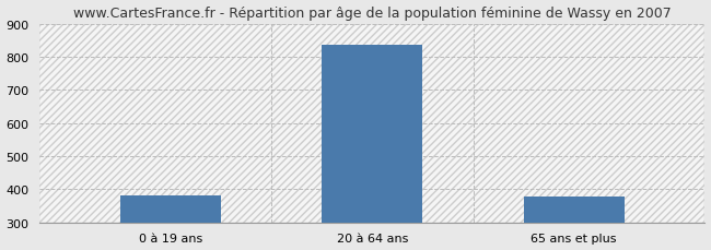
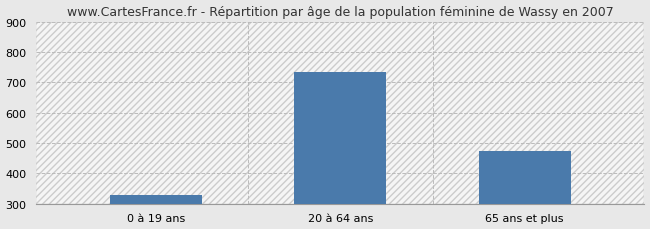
0 à 19 ans: 380 -> 330
20 à 64 ans: 835 -> 735
65 ans et plus: 378 -> 475
